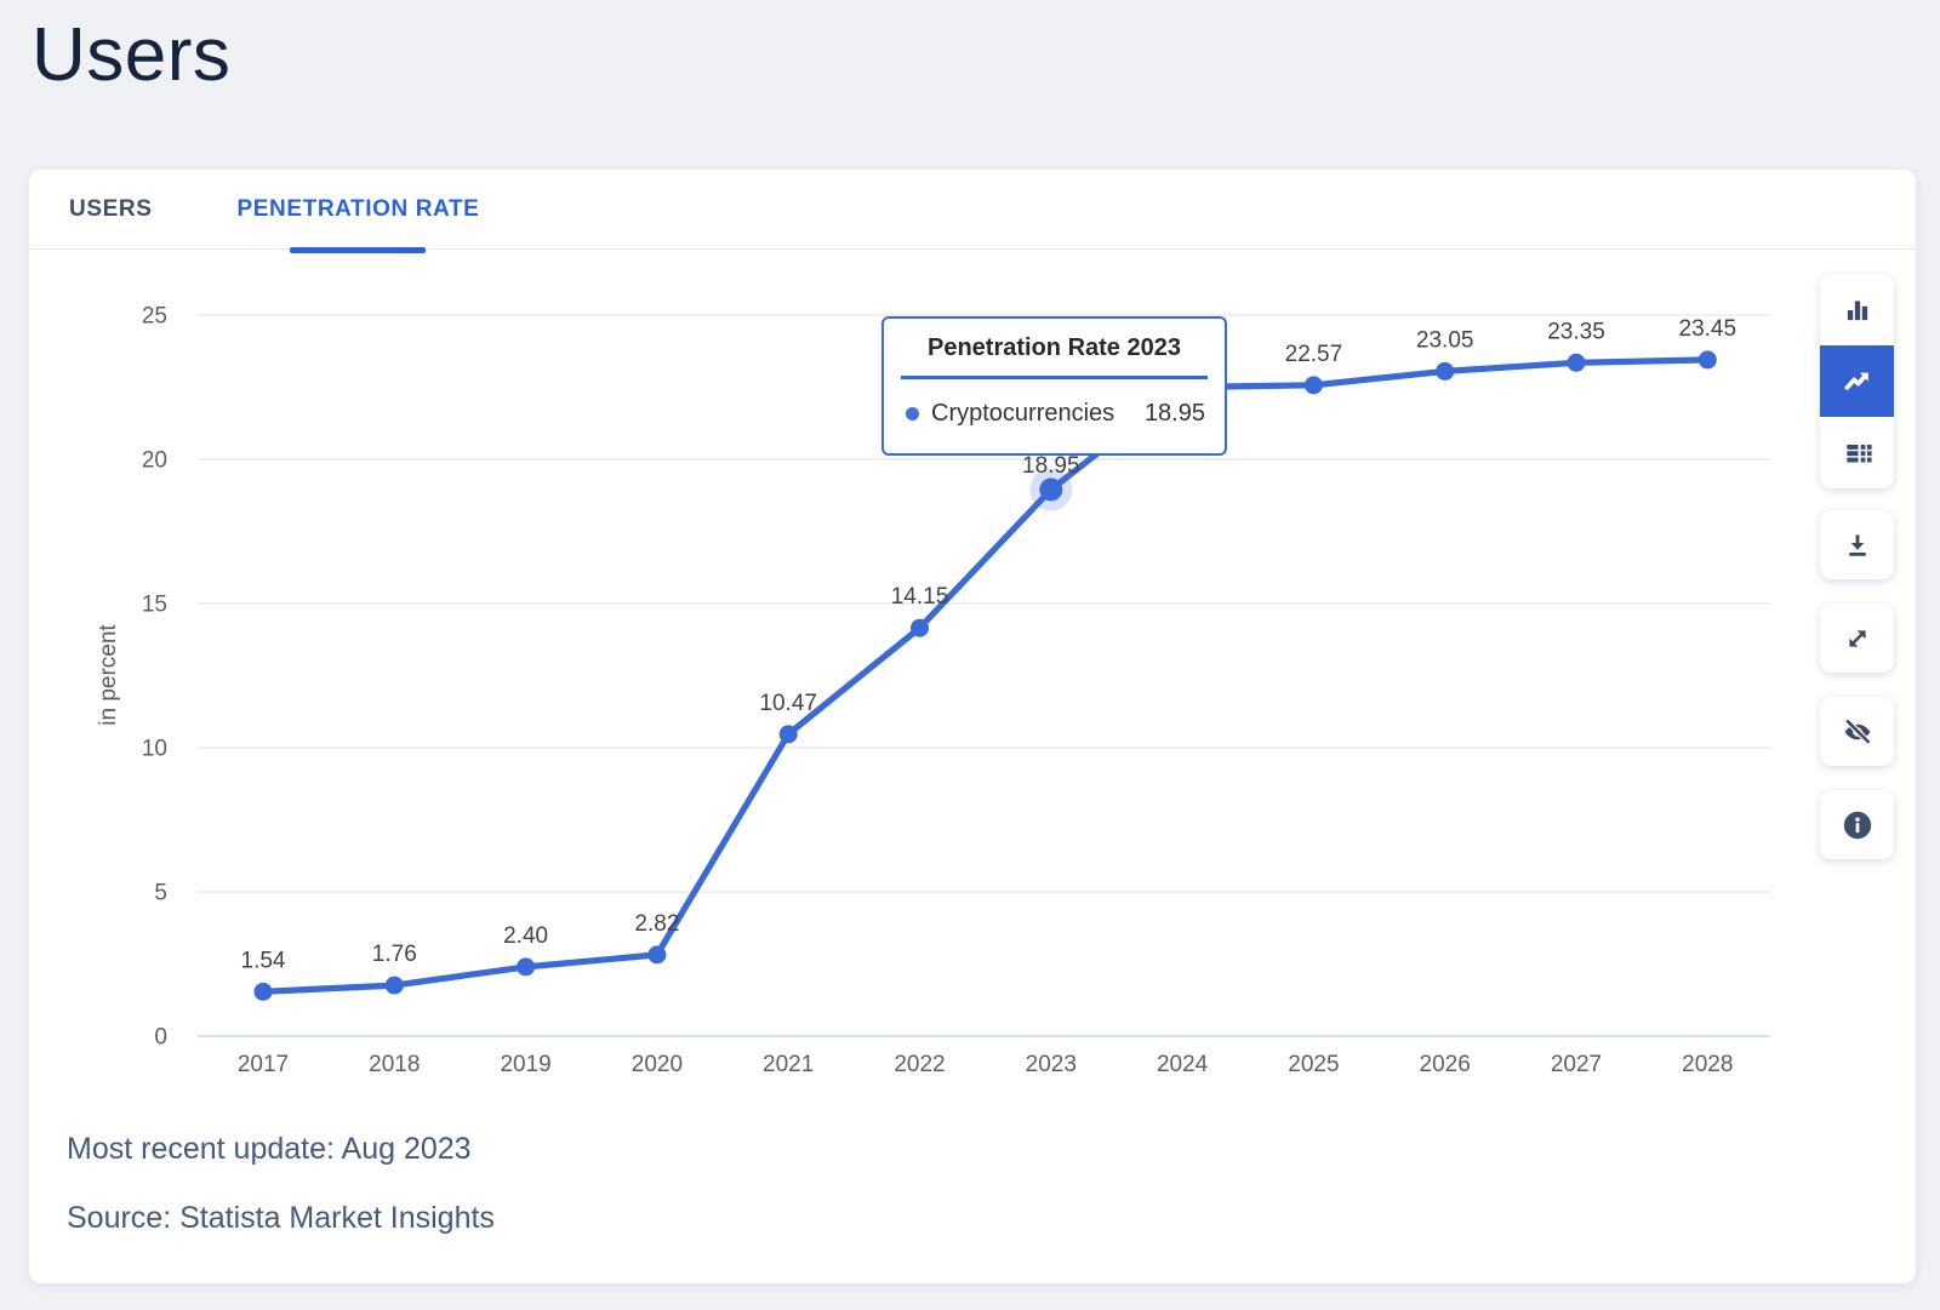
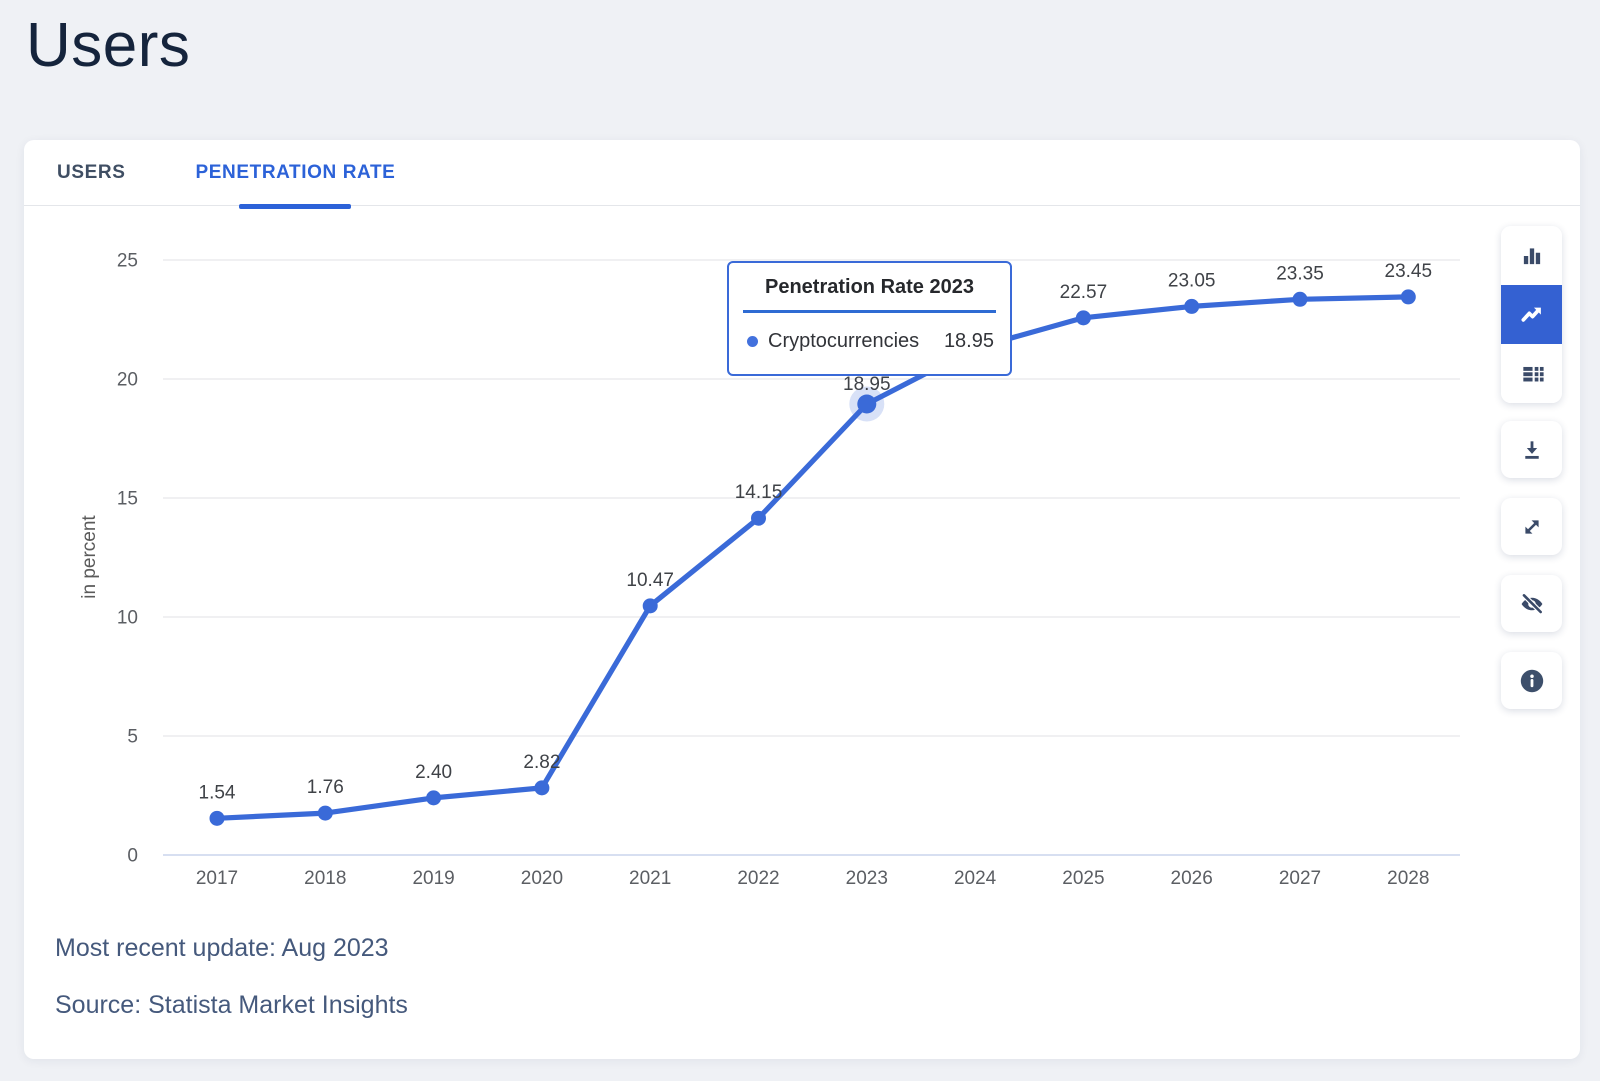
2024: 22.5 -> 21.3
